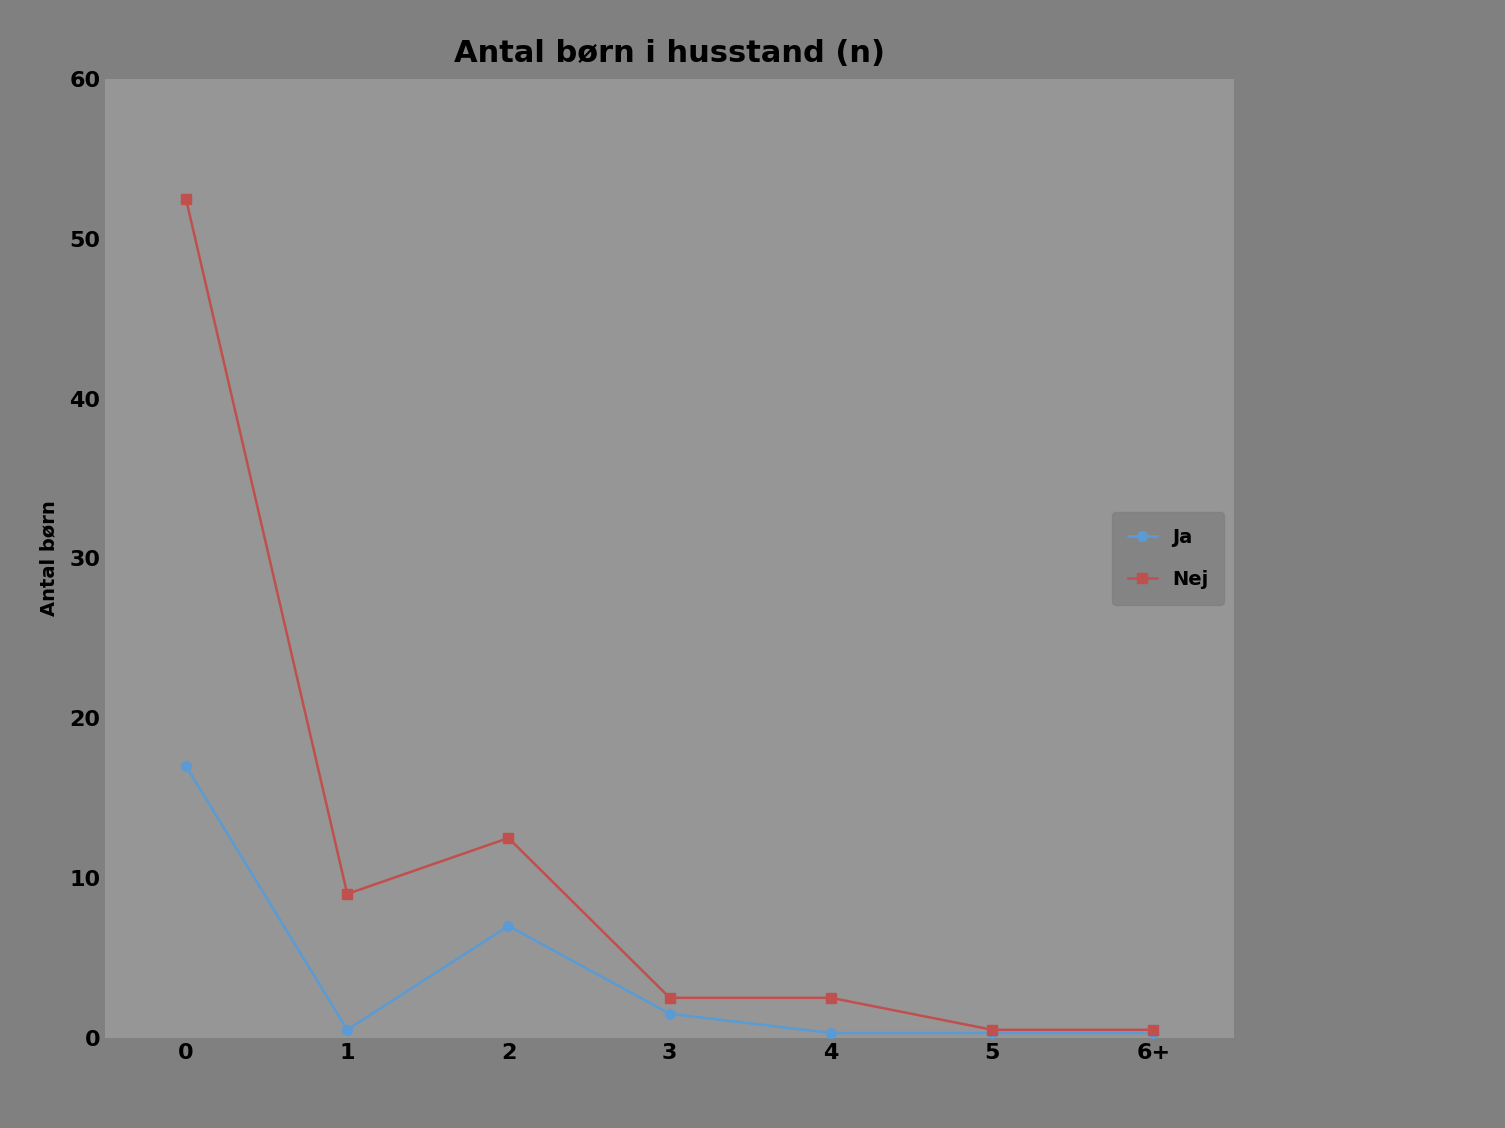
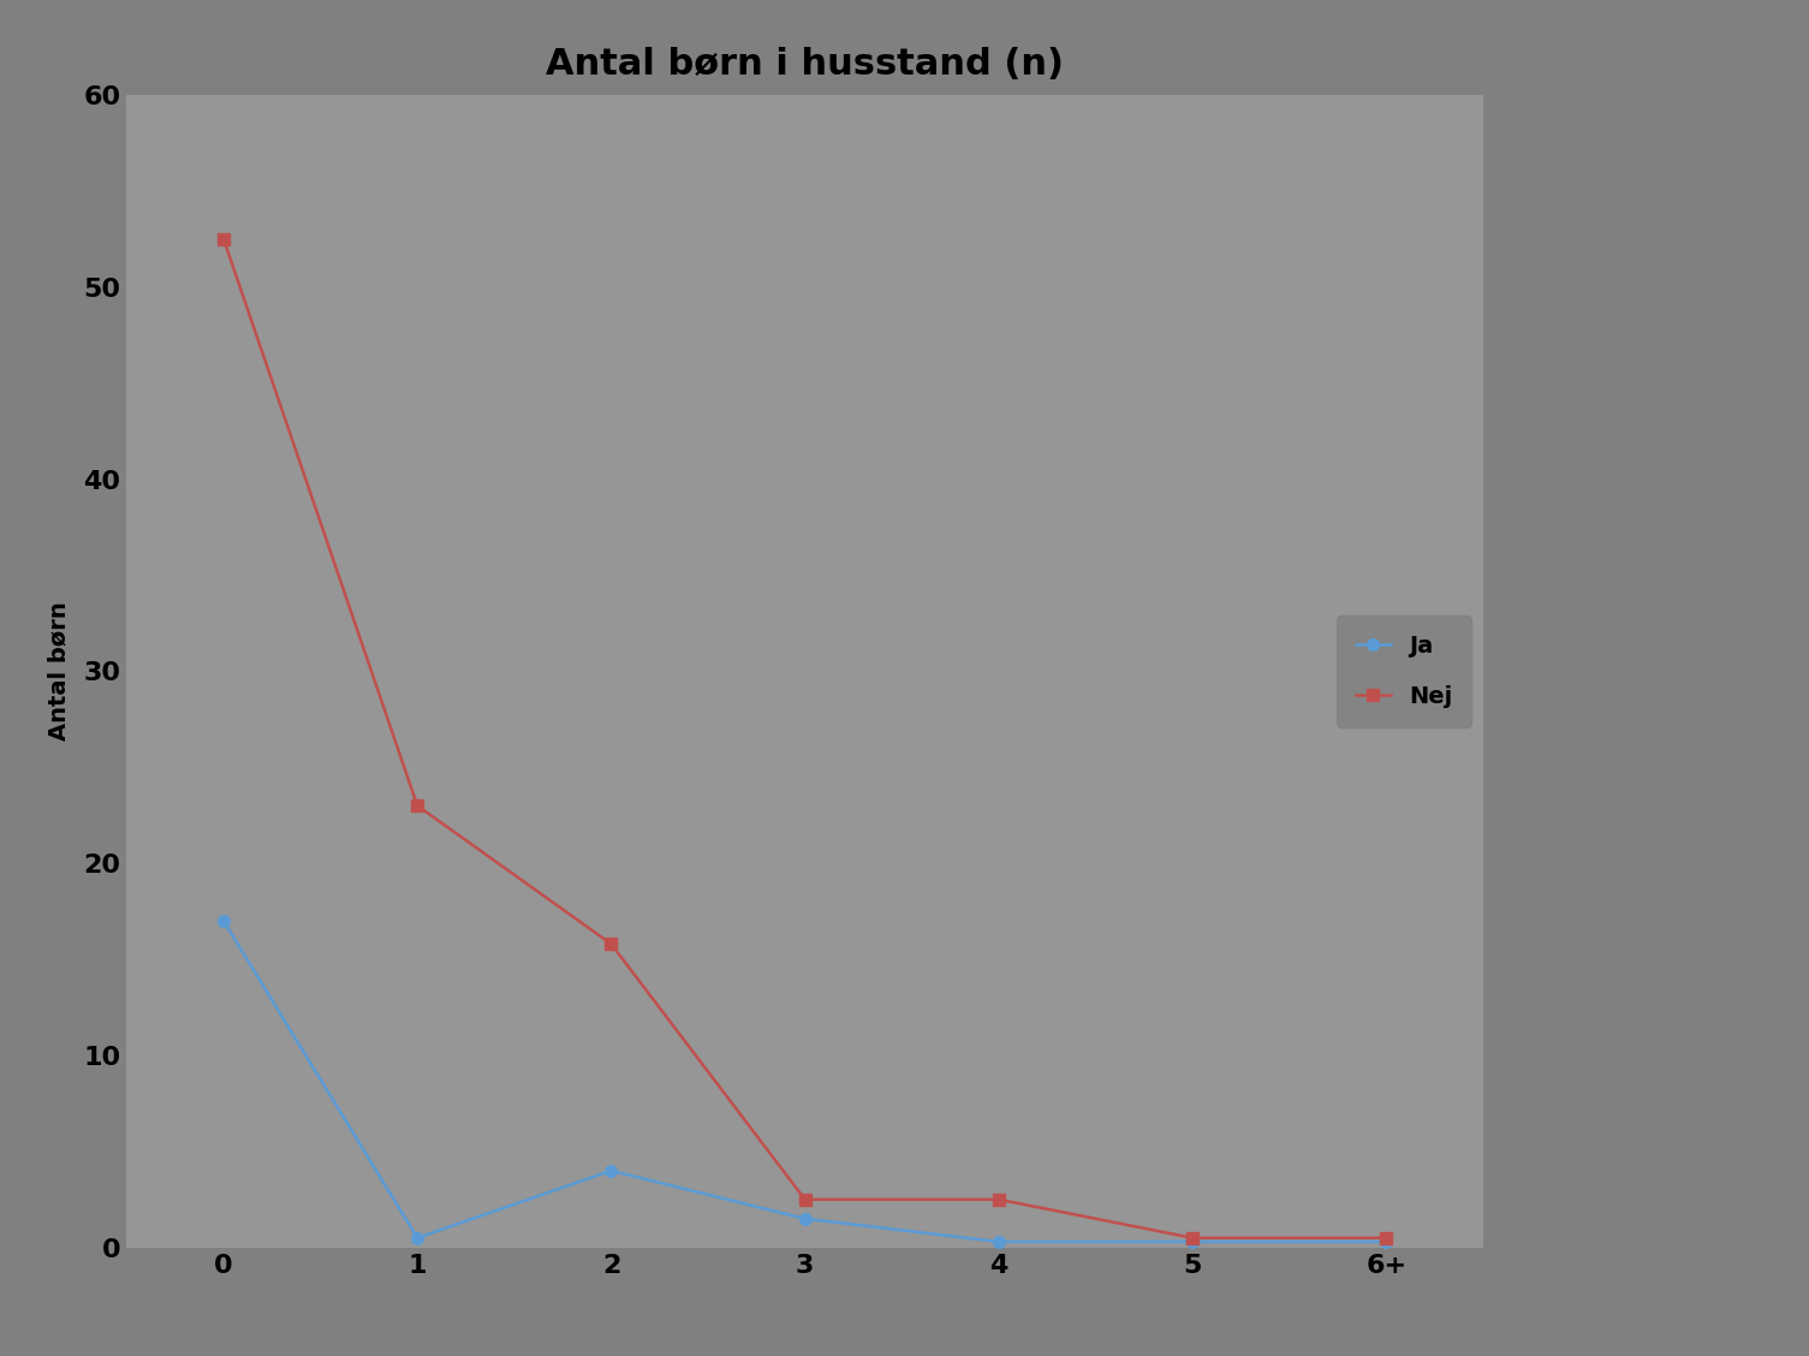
Nej/1: 9.0 -> 23.0
Ja/2: 7.0 -> 4.0
Nej/2: 12.5 -> 15.8
